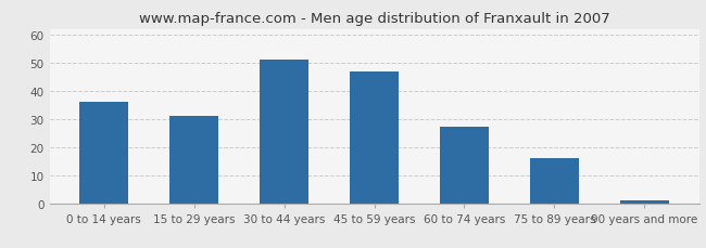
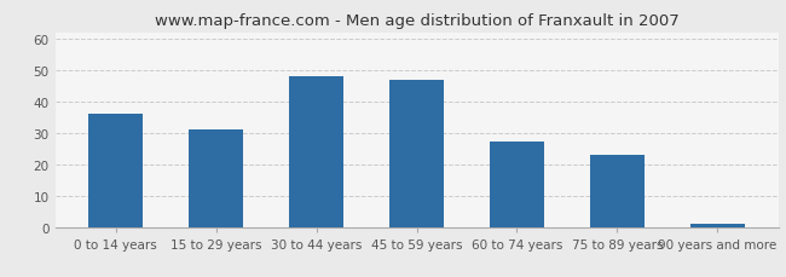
30 to 44 years: 51 -> 48
75 to 89 years: 16 -> 23
